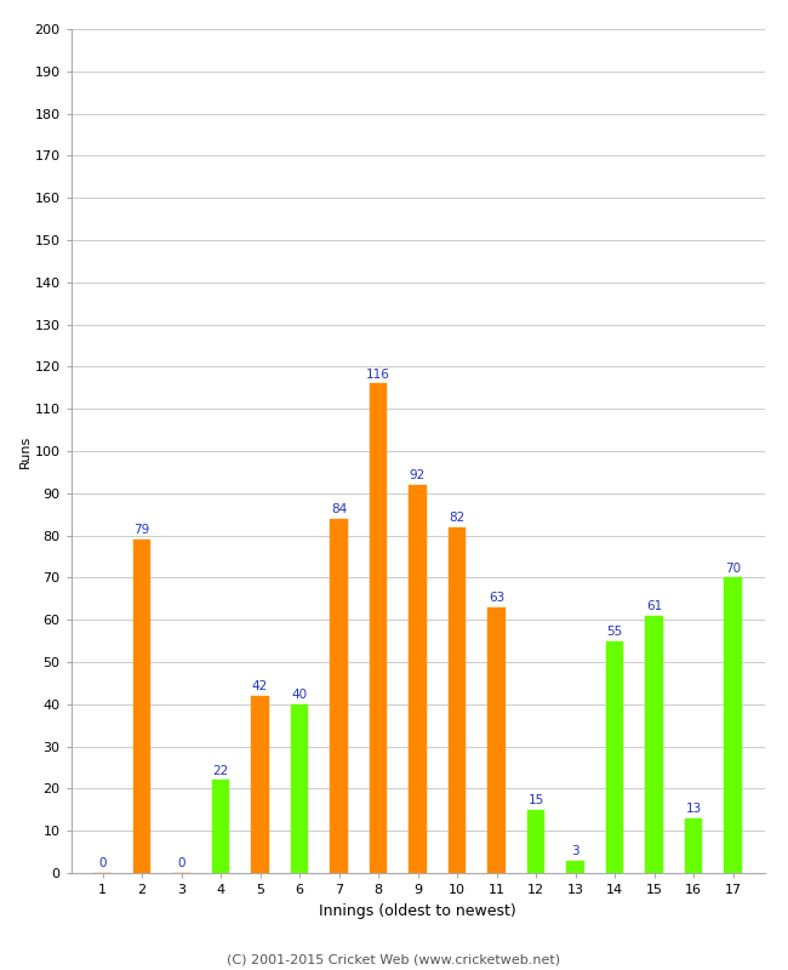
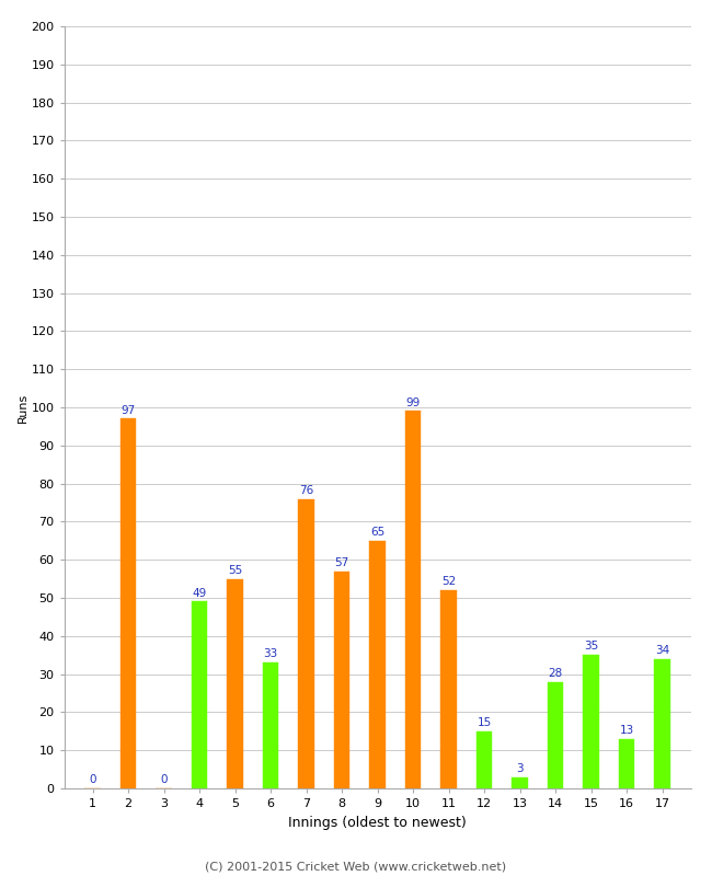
2: 79 -> 97
4: 22 -> 49
5: 42 -> 55
6: 40 -> 33
7: 84 -> 76
8: 116 -> 57
9: 92 -> 65
10: 82 -> 99
11: 63 -> 52
14: 55 -> 28
15: 61 -> 35
17: 70 -> 34
